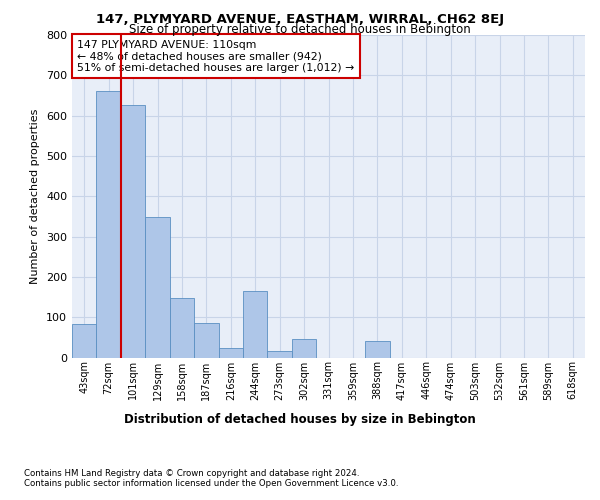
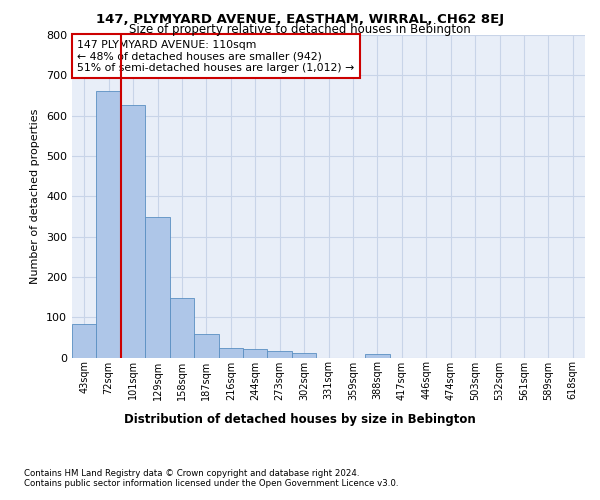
187sqm: 85 -> 58
244sqm: 165 -> 20
302sqm: 45 -> 11
388sqm: 40 -> 9
